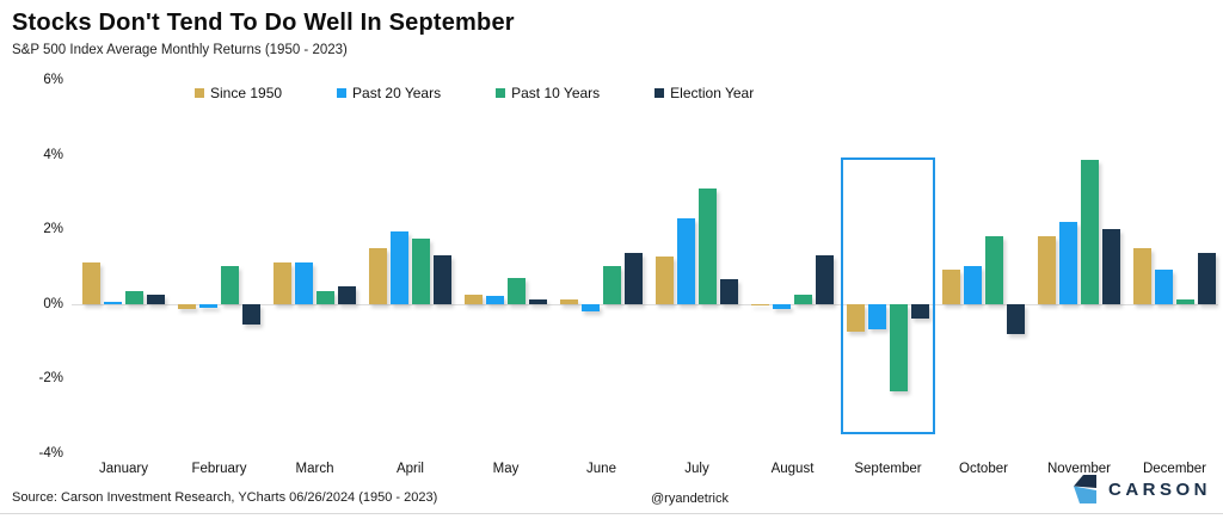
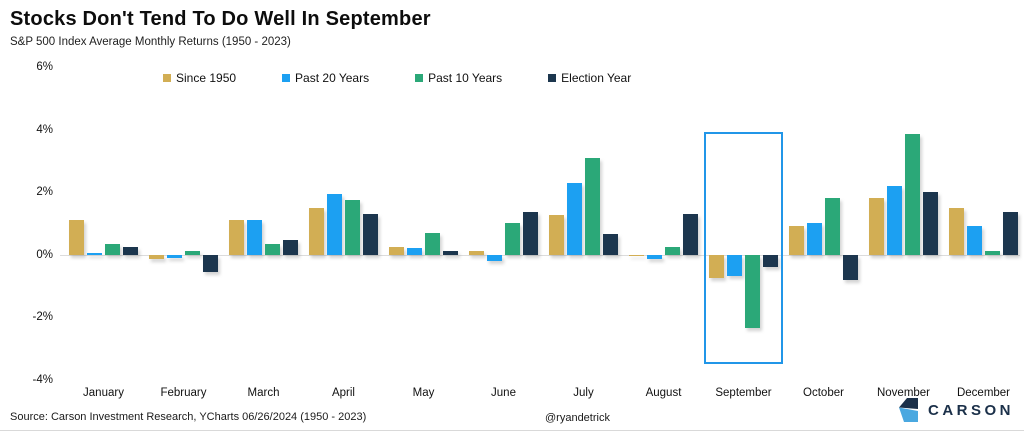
Past 10 Years/February: 1.0% -> 0.1%
